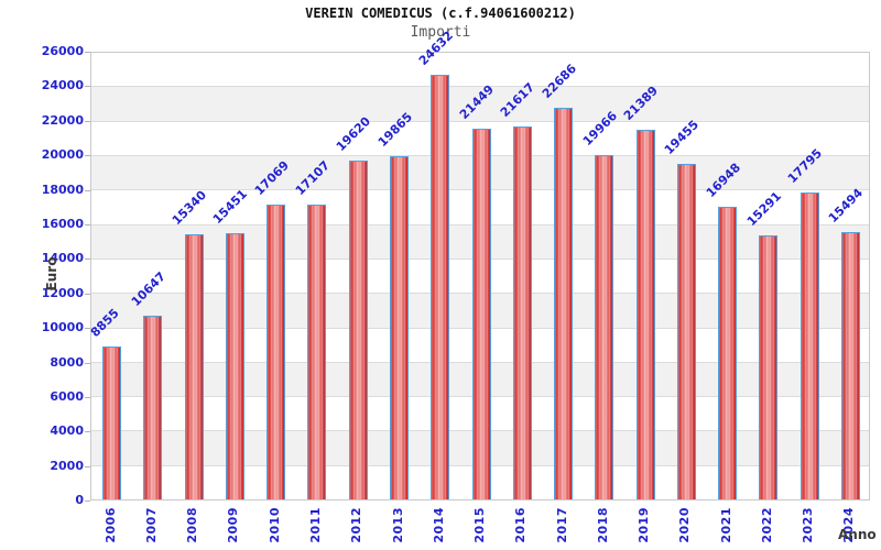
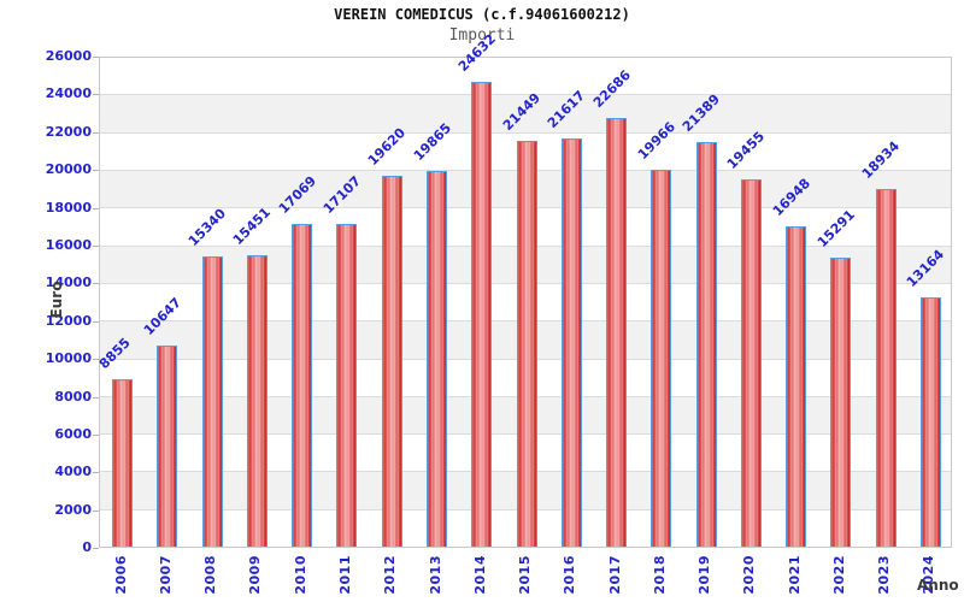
2023: 17795 -> 18934
2024: 15494 -> 13164
